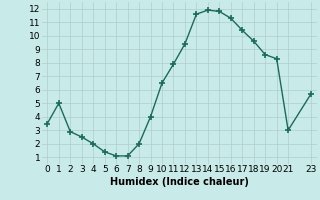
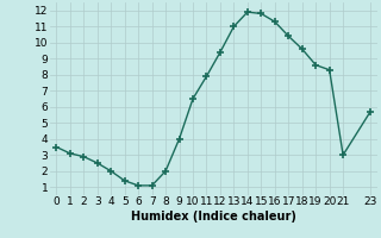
1: 5.0 -> 3.1
13: 11.6 -> 11.0
